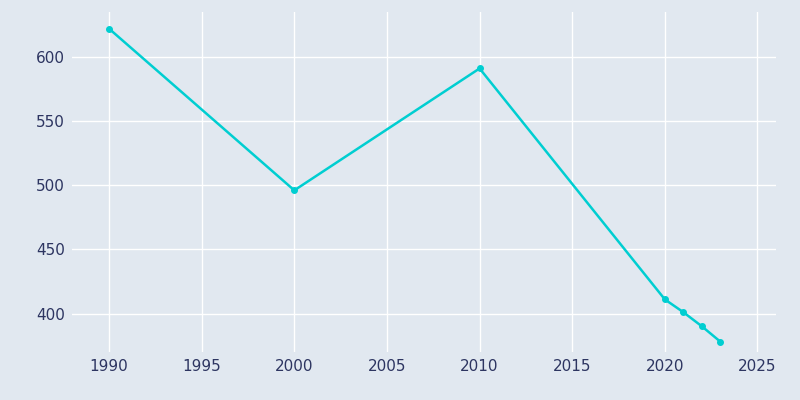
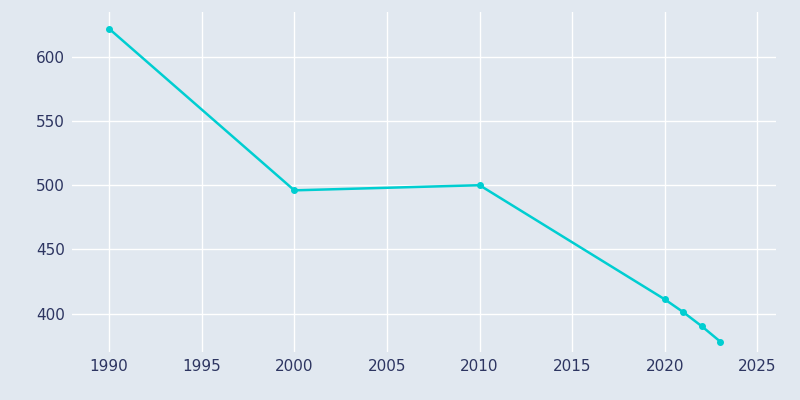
2010: 591 -> 500
